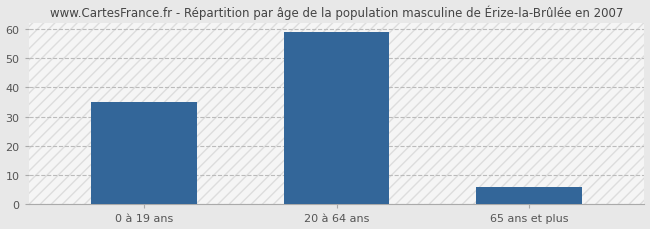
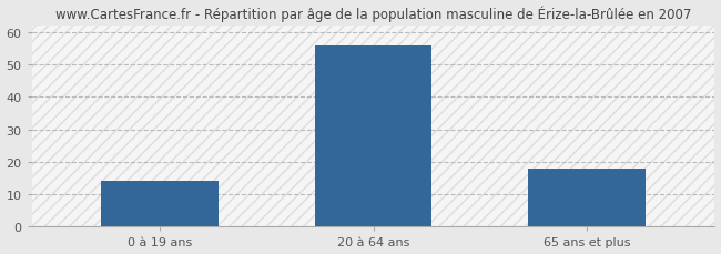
0 à 19 ans: 35 -> 14
20 à 64 ans: 59 -> 56
65 ans et plus: 6 -> 18
